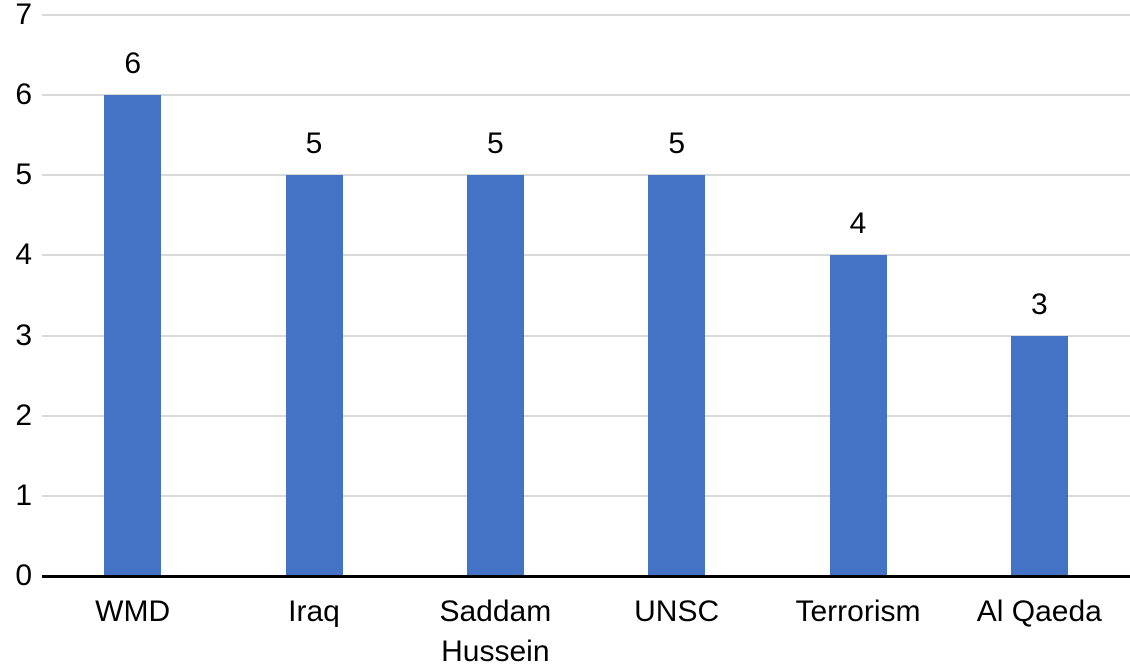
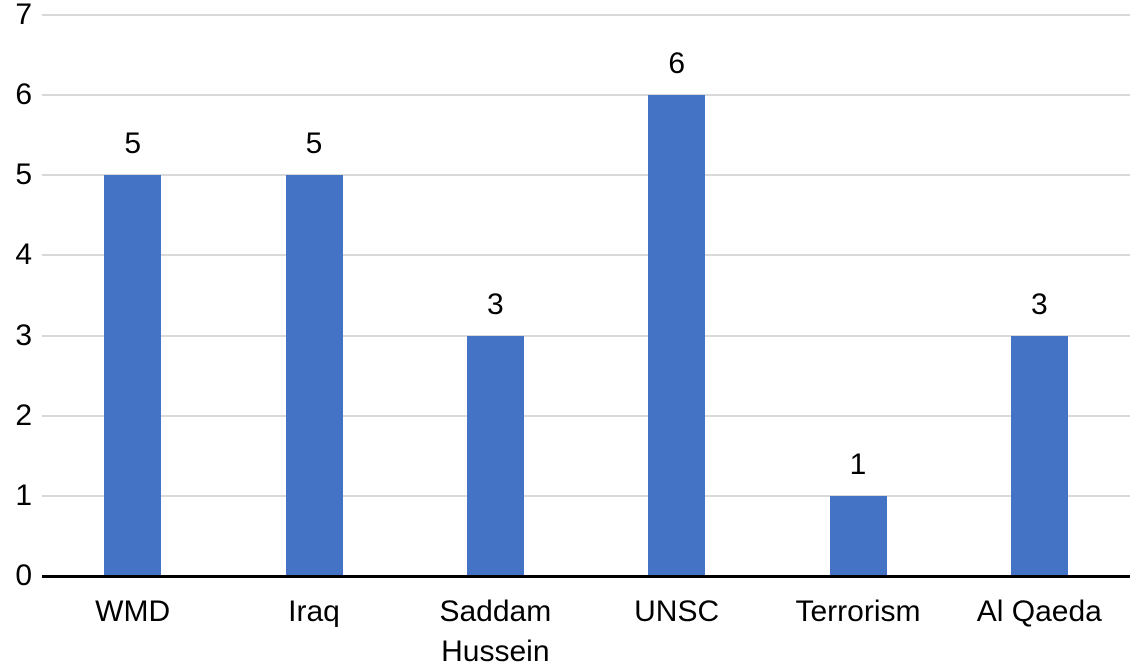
WMD: 6 -> 5
Saddam Hussein: 5 -> 3
UNSC: 5 -> 6
Terrorism: 4 -> 1
